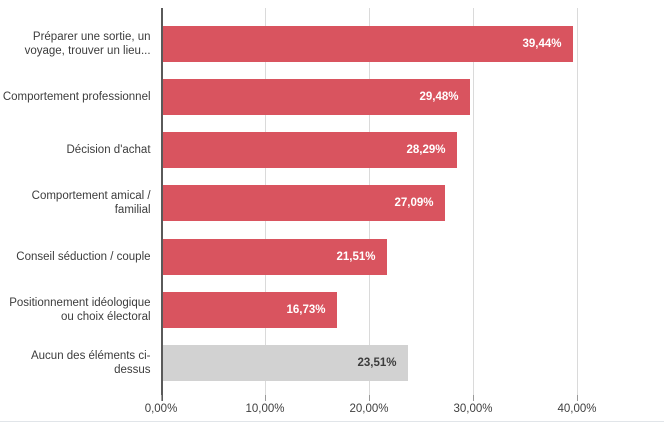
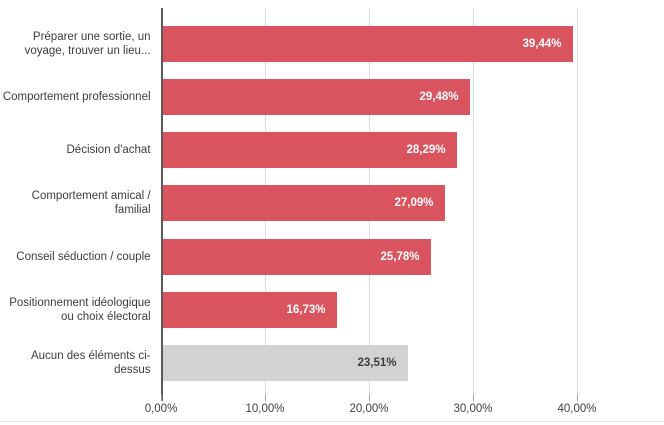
Conseil séduction / couple: 21,51% -> 25,78%
